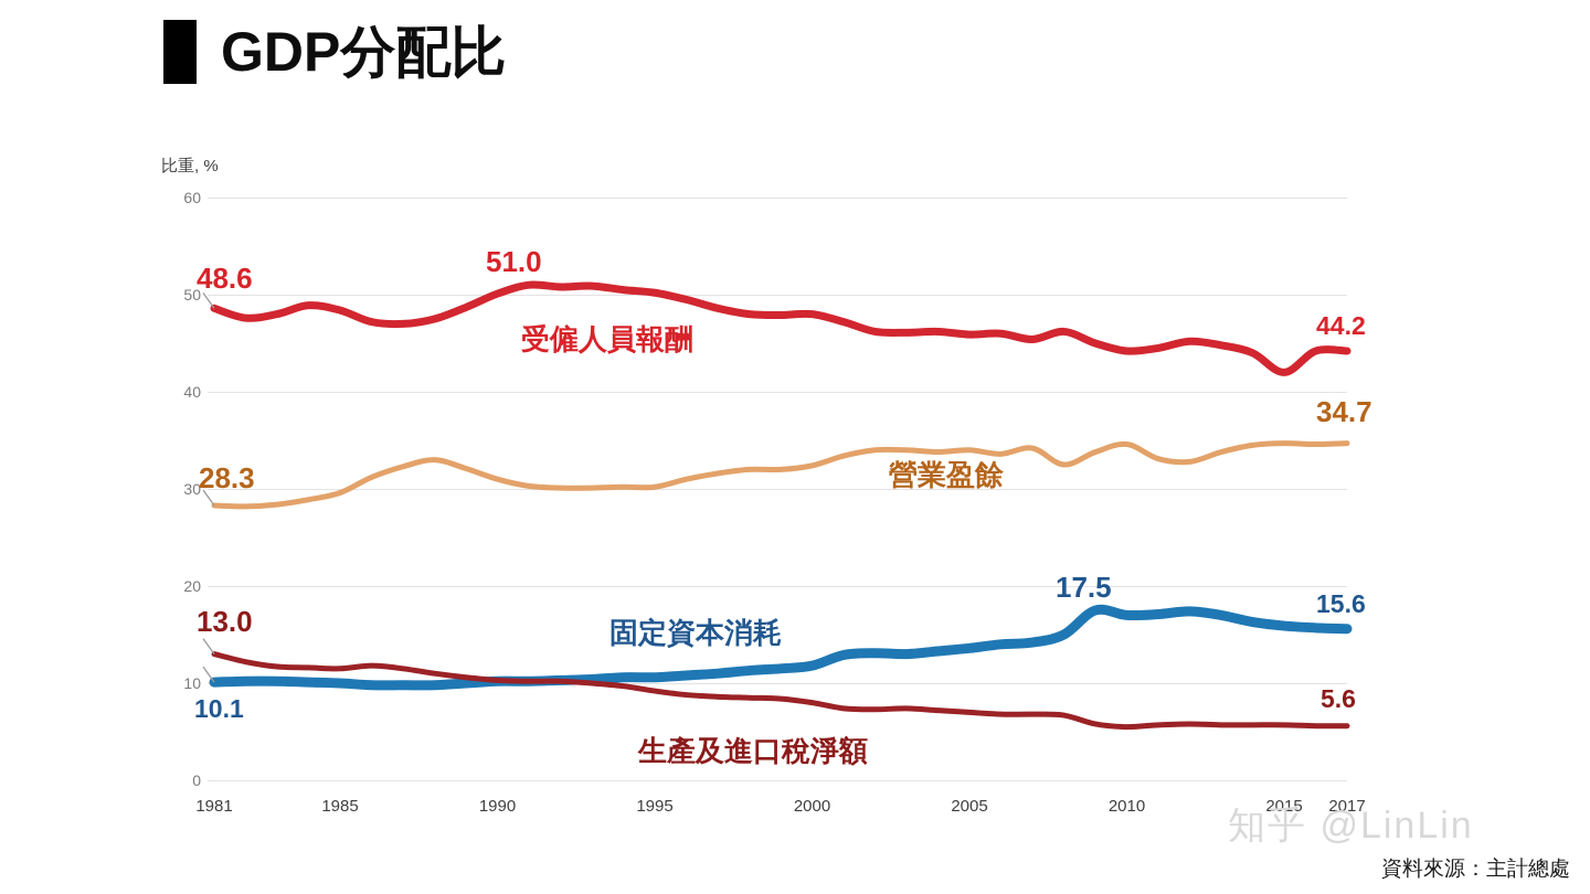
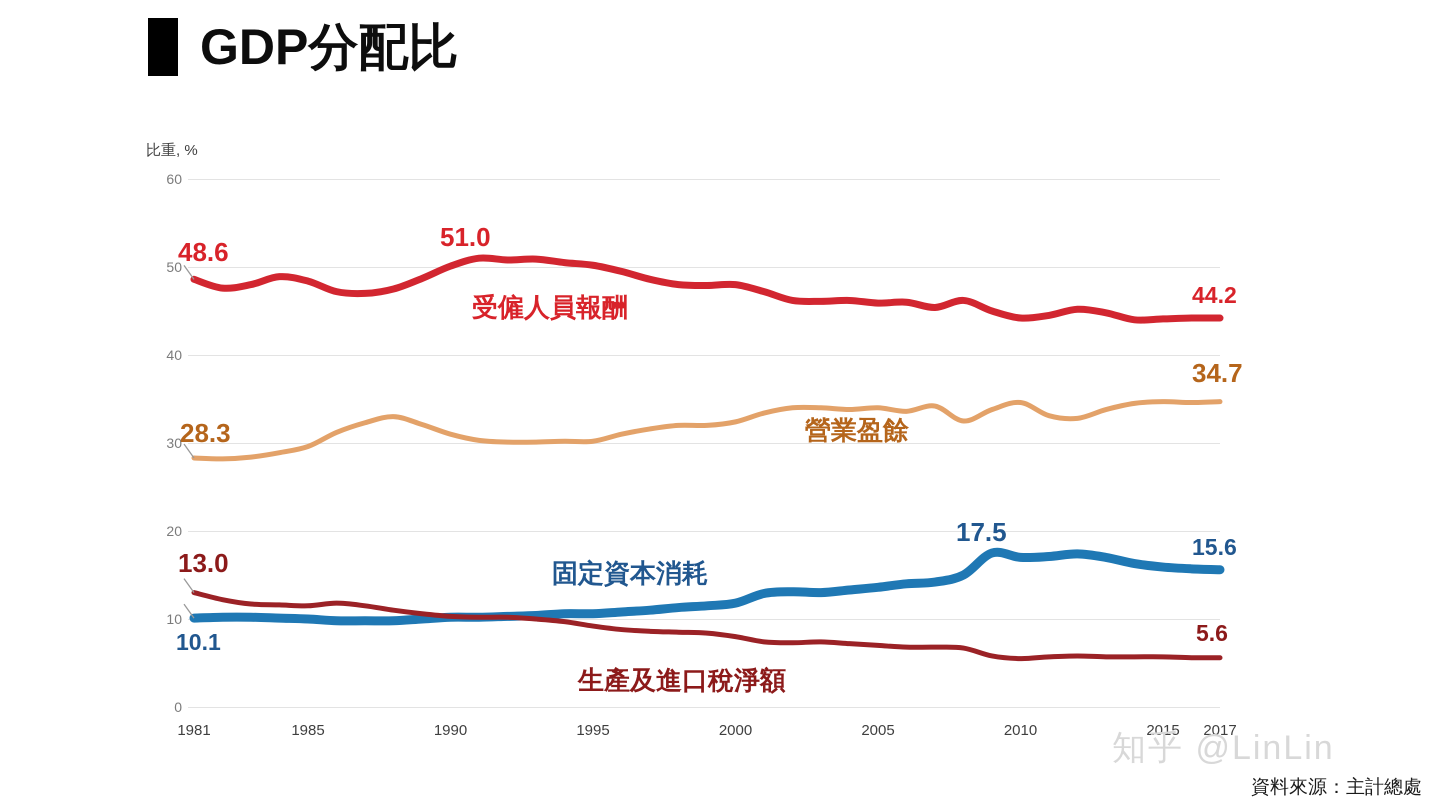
受僱人員報酬/2015: 42 -> 44
